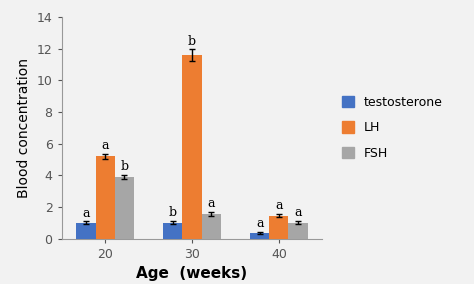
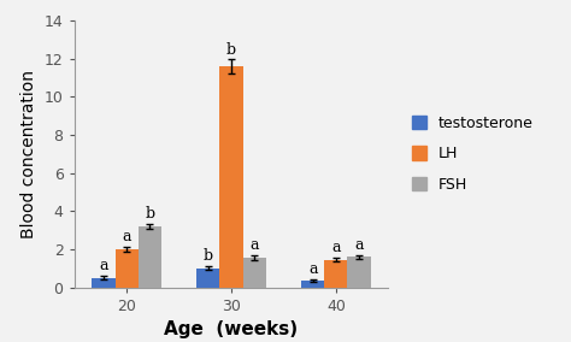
testosterone/20: 1.0 -> 0.5
LH/20: 5.2 -> 2.0
FSH/20: 3.9 -> 3.2
FSH/40: 1.0 -> 1.6
